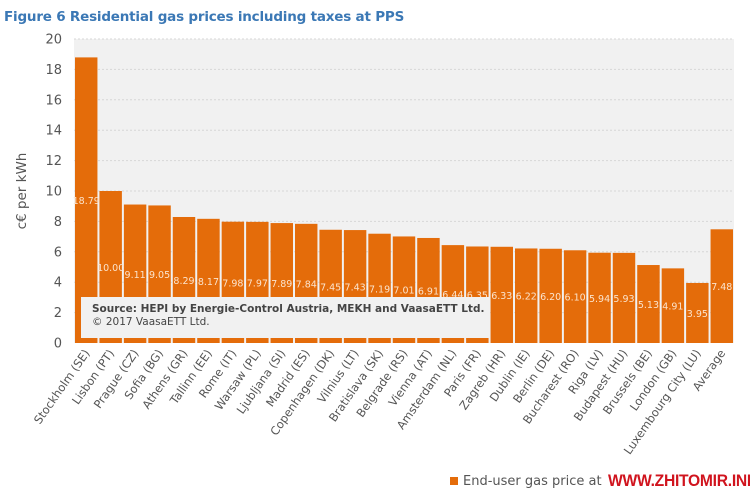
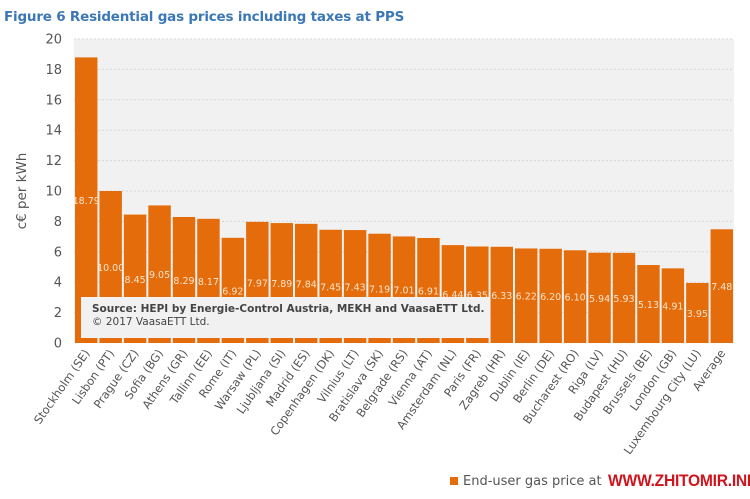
Prague (CZ): 9.11 -> 8.45
Rome (IT): 7.98 -> 6.92
